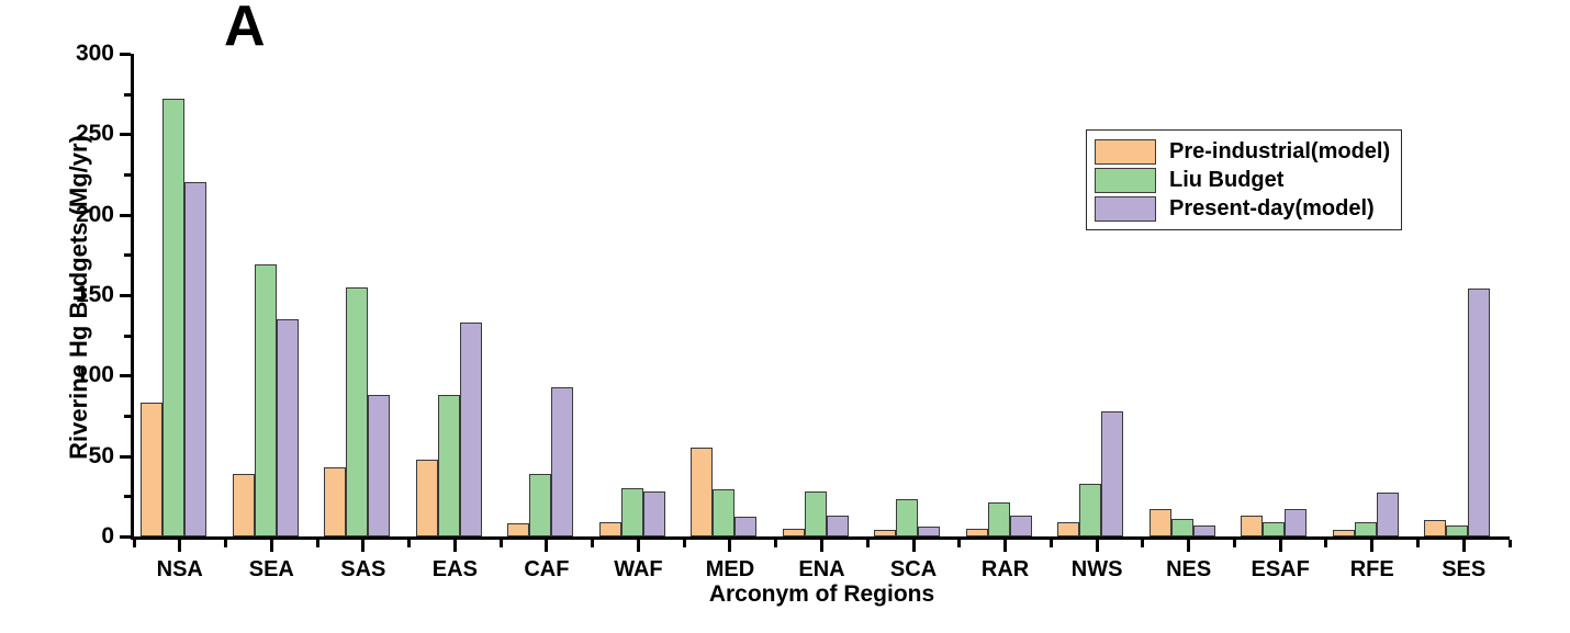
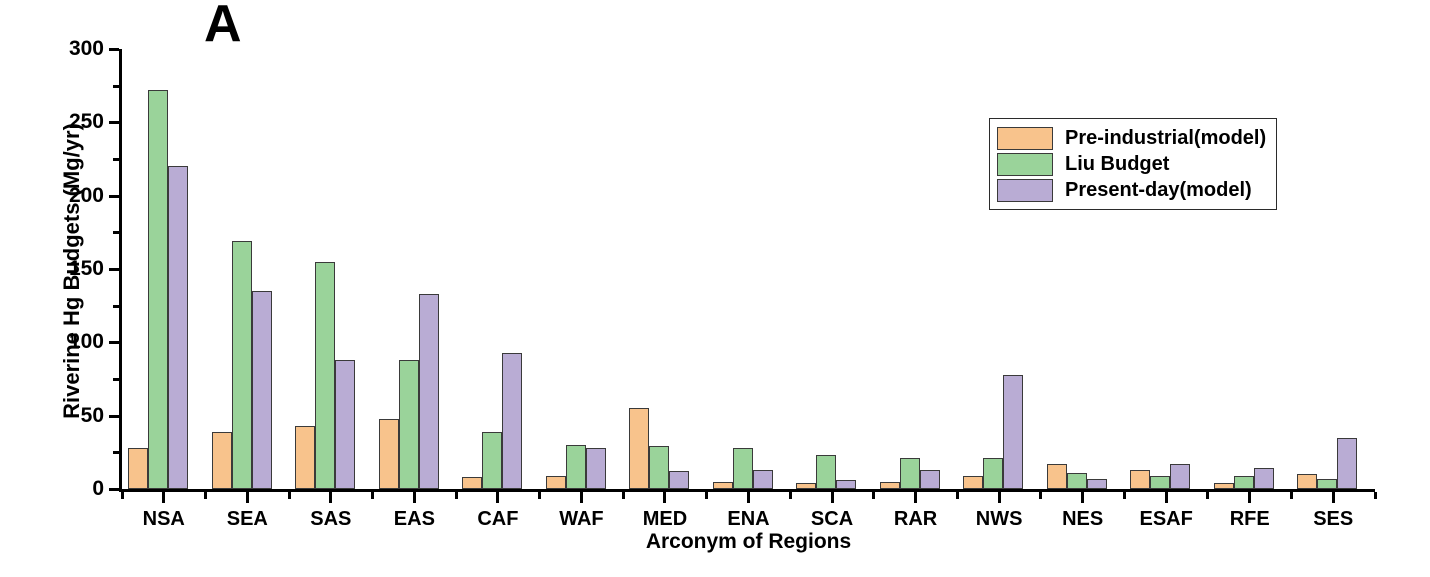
Pre-industrial(model)/NSA: 83 -> 28
Liu Budget/NWS: 33 -> 21
Present-day(model)/RFE: 27 -> 14
Present-day(model)/SES: 154 -> 35
